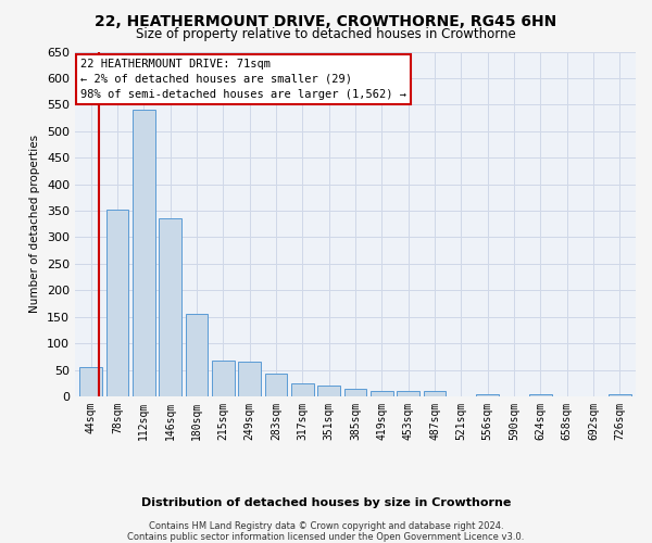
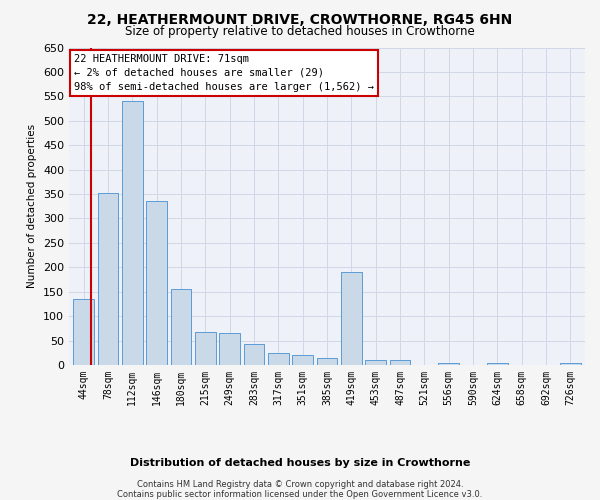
44sqm: 55 -> 135
419sqm: 10 -> 190
